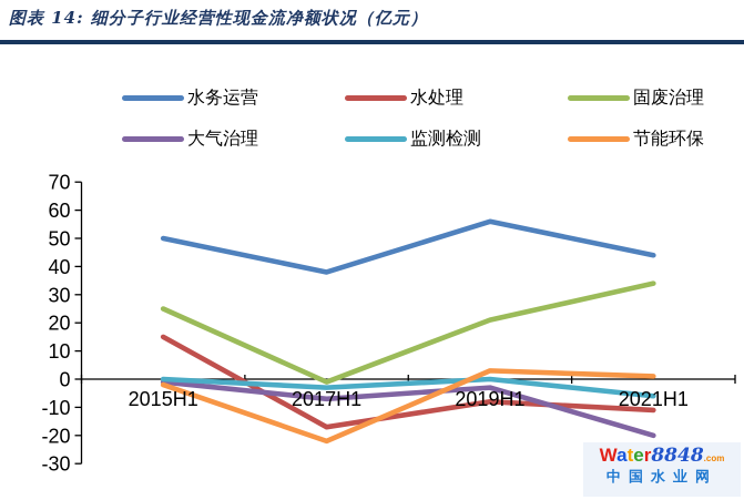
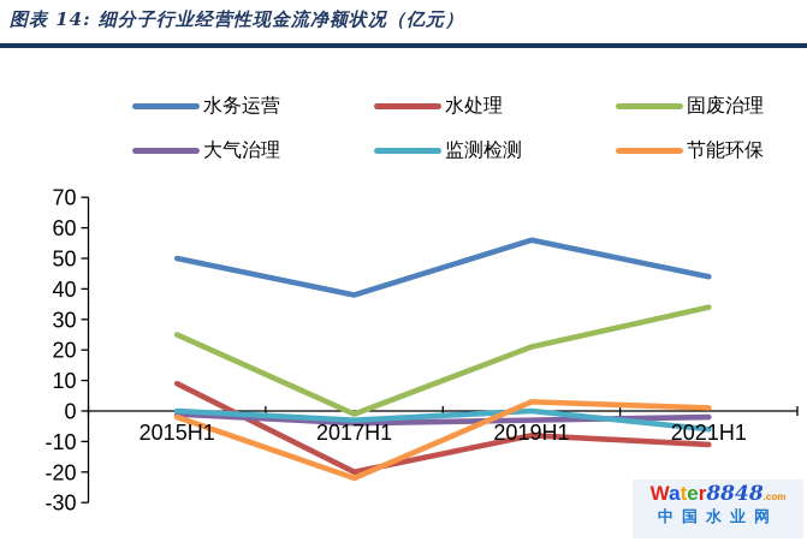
水处理/2015H1: 15 -> 9
水处理/2017H1: -17 -> -20
大气治理/2017H1: -7 -> -4
大气治理/2021H1: -20 -> -2
